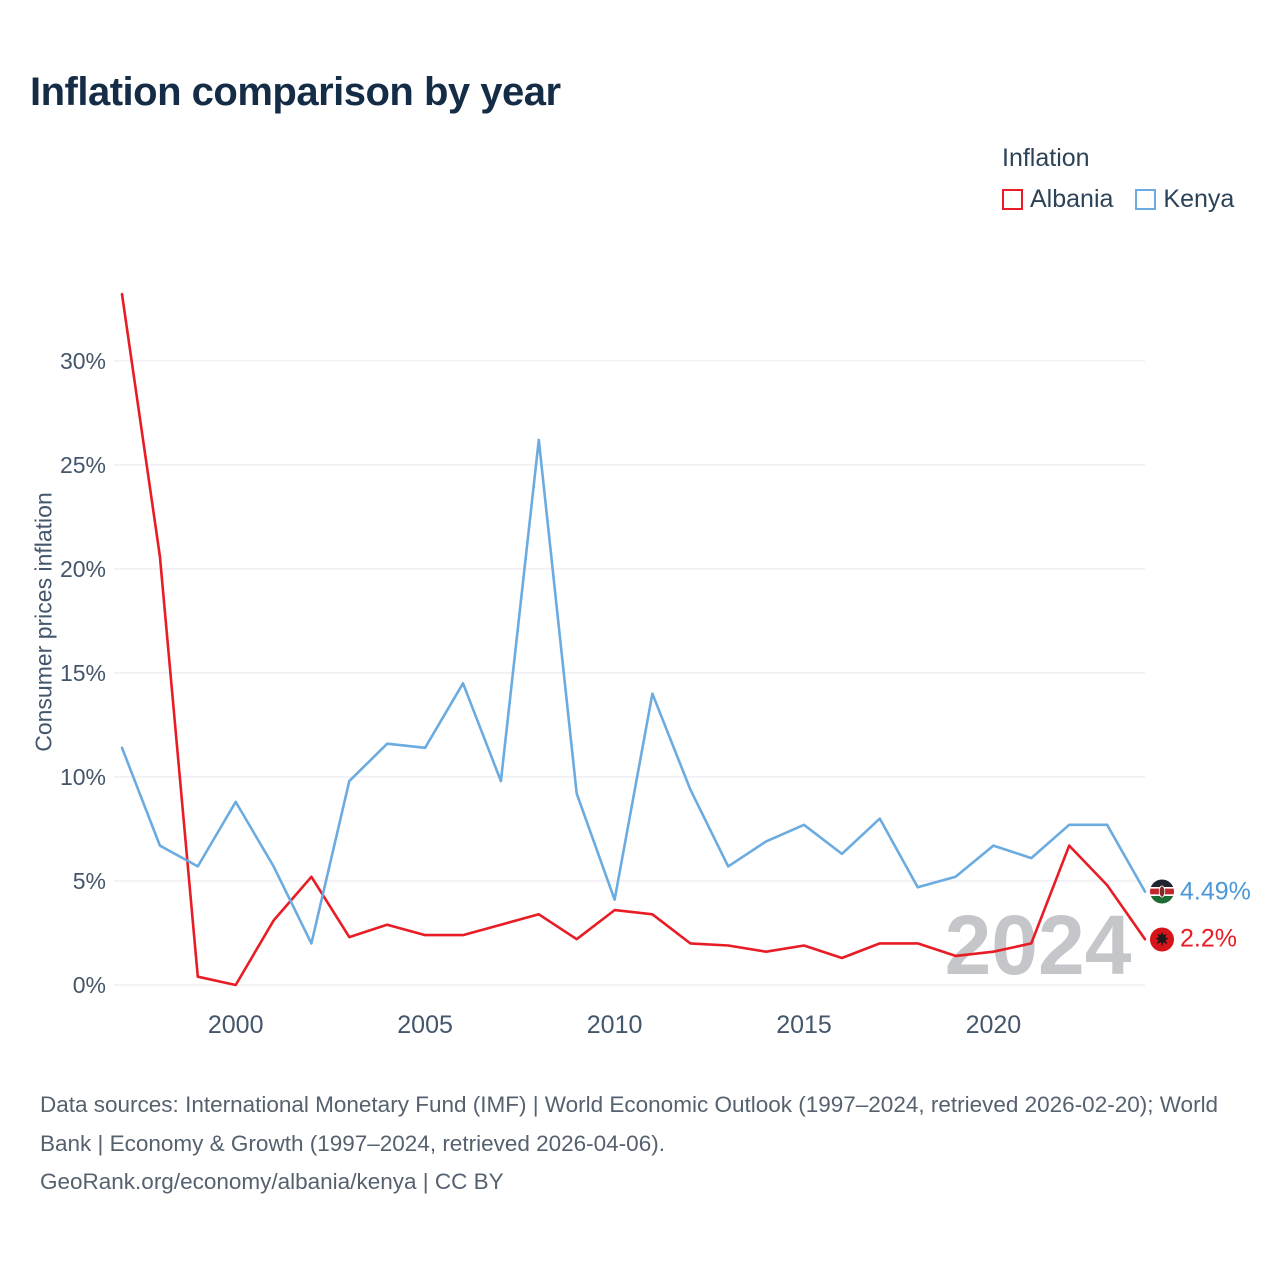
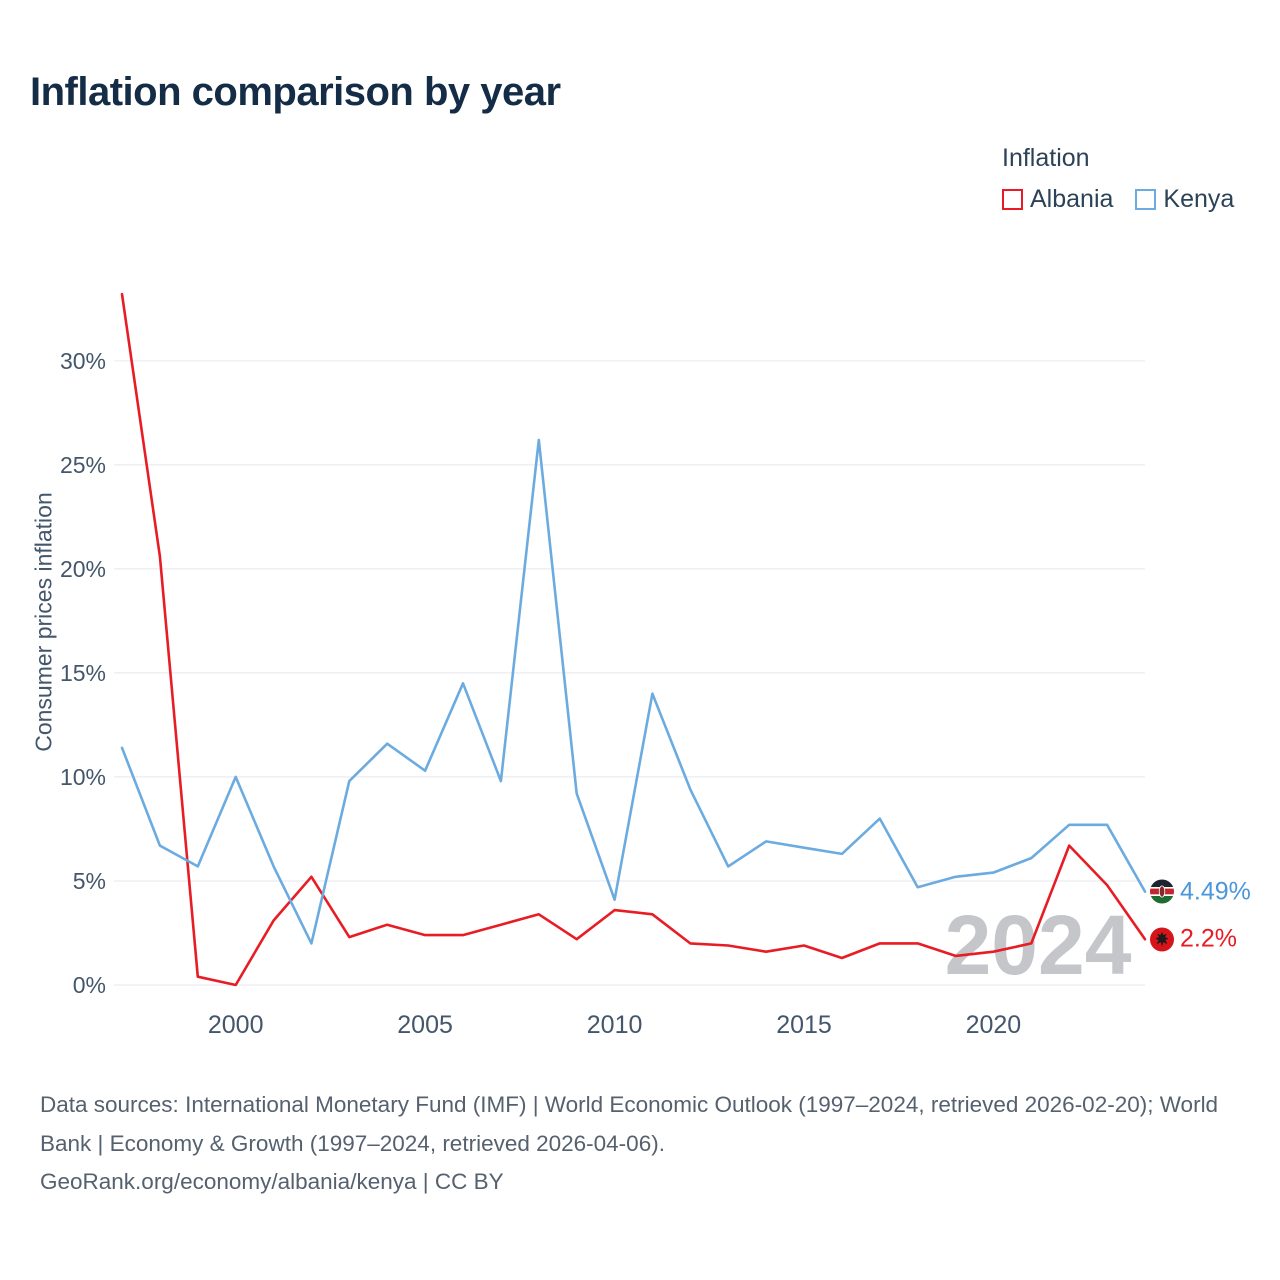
Kenya/2000: 8.8% -> 10.0%
Kenya/2005: 11.4% -> 10.3%
Kenya/2015: 7.7% -> 6.6%
Kenya/2020: 6.7% -> 5.4%
